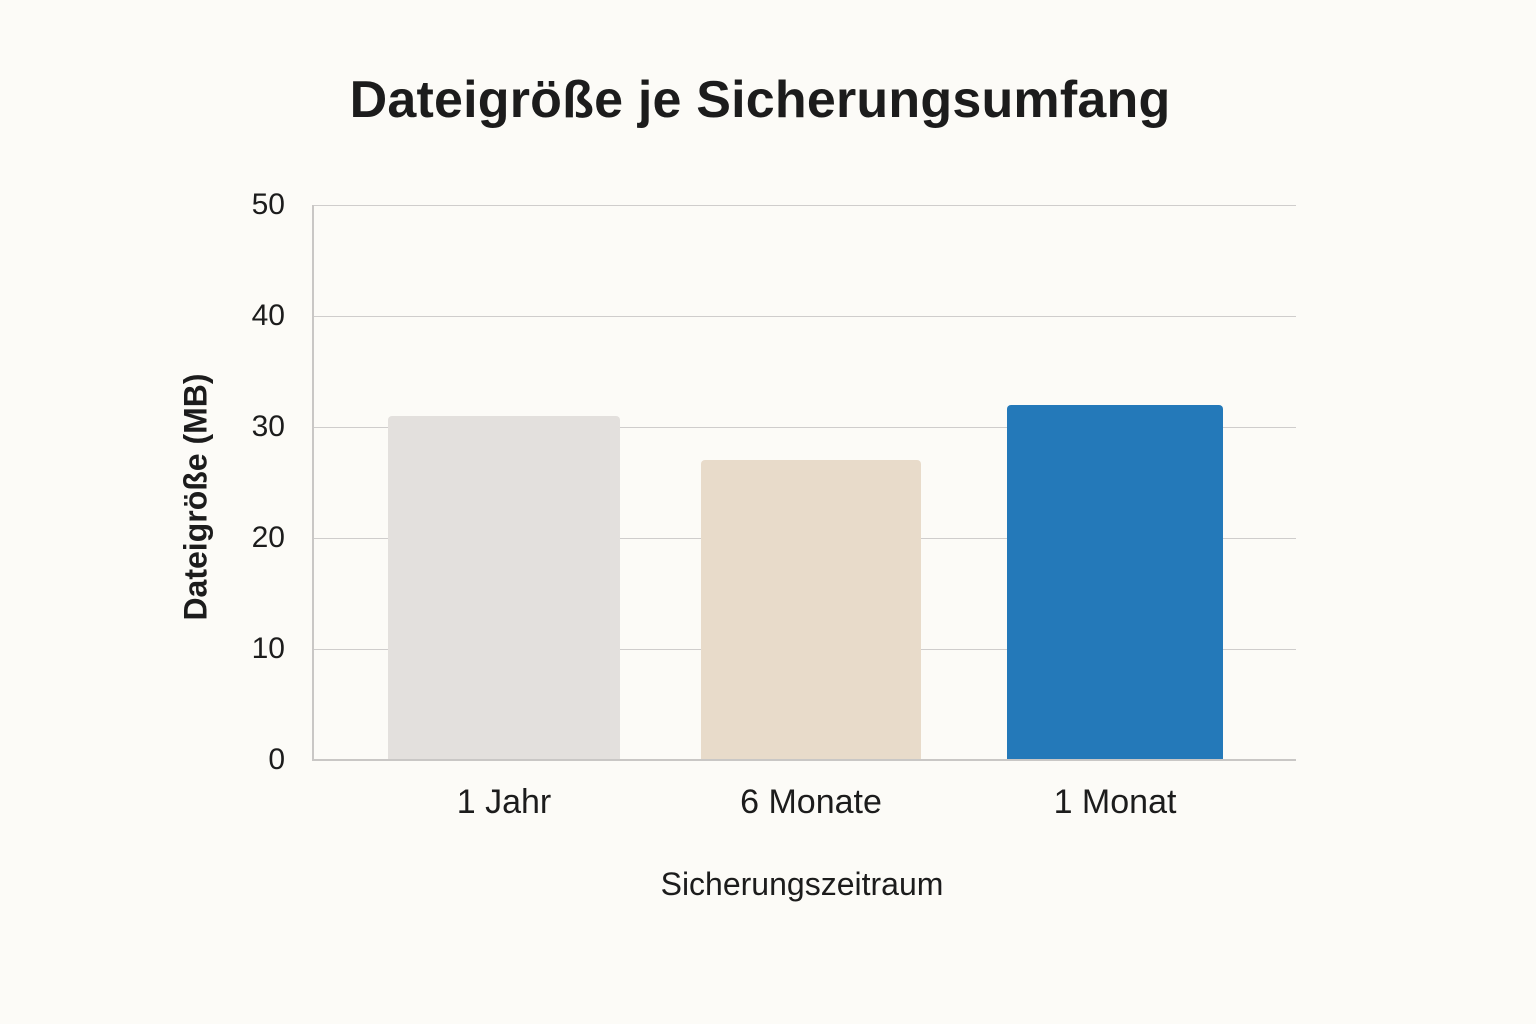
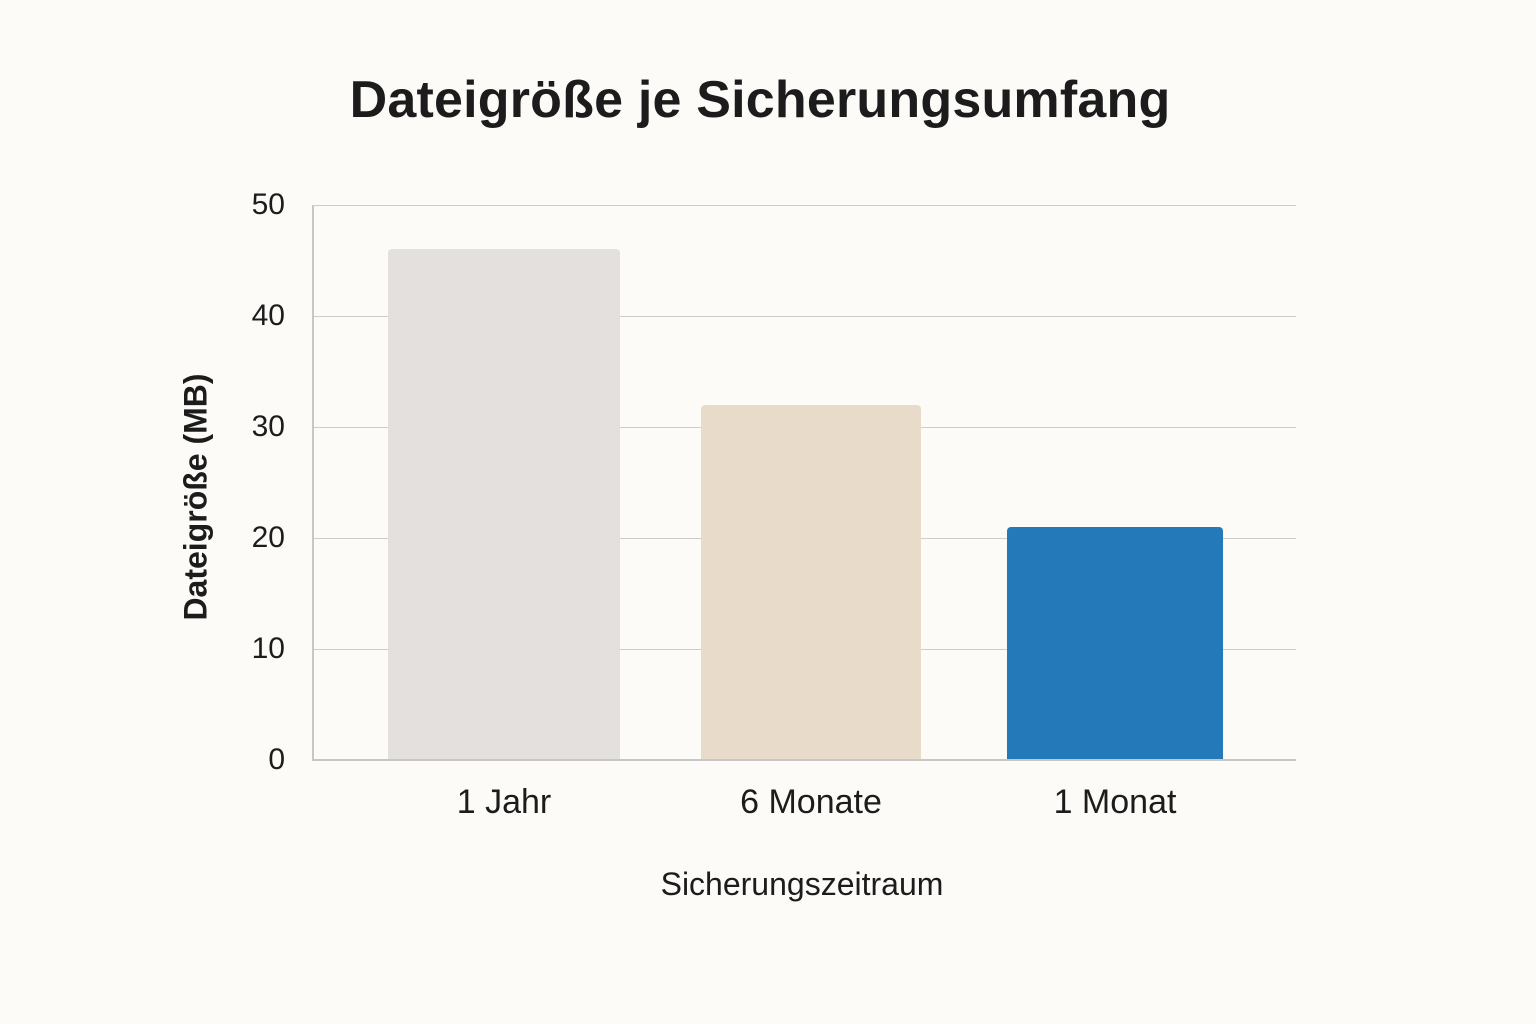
1 Jahr: 31 -> 46
6 Monate: 27 -> 32
1 Monat: 32 -> 21
